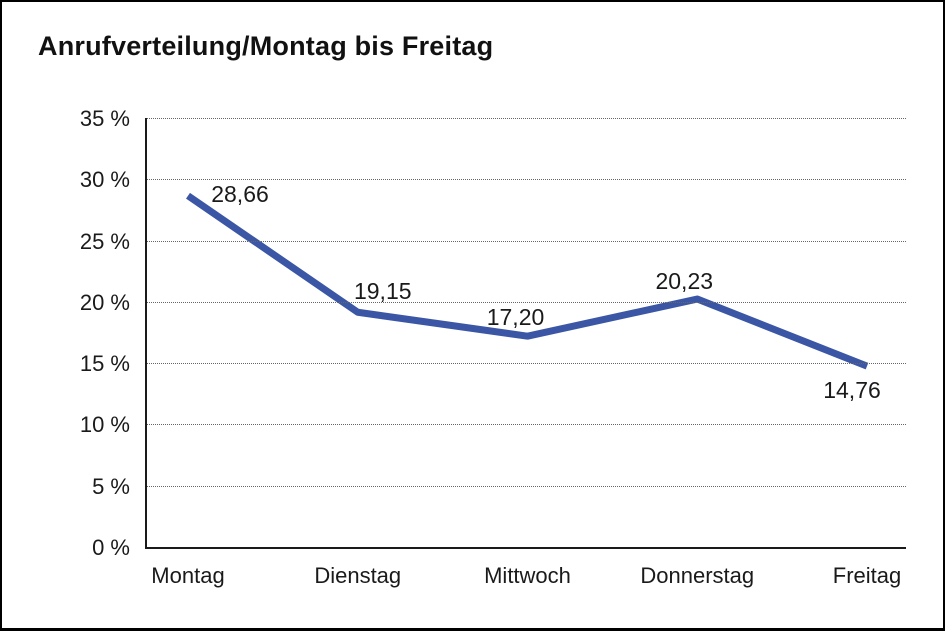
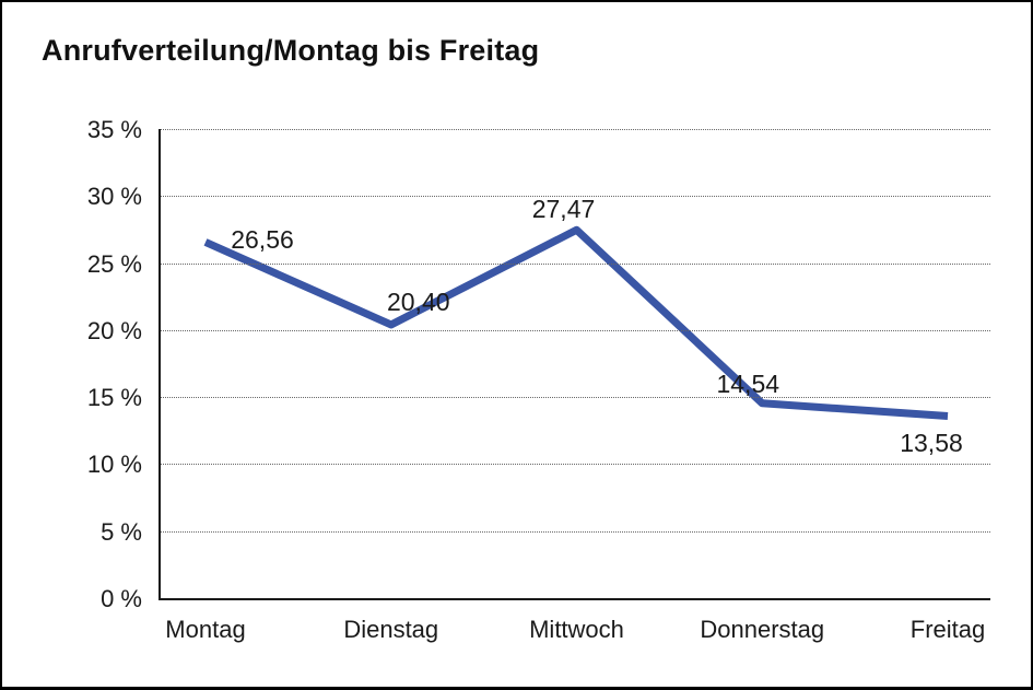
Montag: 28,66 -> 26,56
Dienstag: 19,15 -> 20,40
Mittwoch: 17,20 -> 27,47
Donnerstag: 20,23 -> 14,54
Freitag: 14,76 -> 13,58
